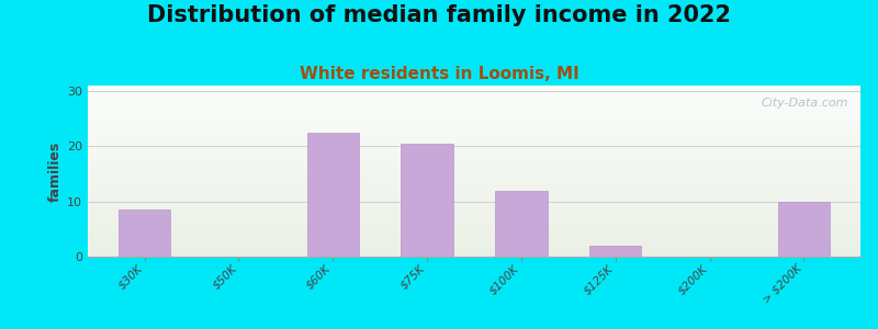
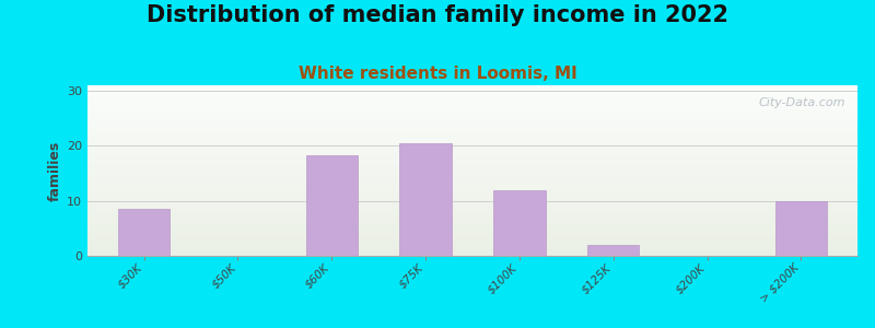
$60K: 22.5 -> 18.2
